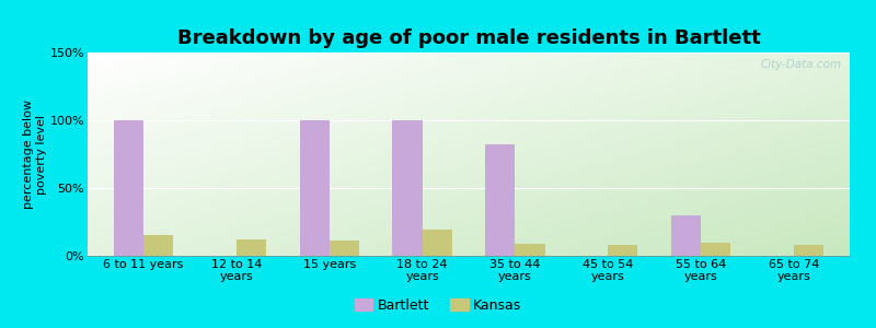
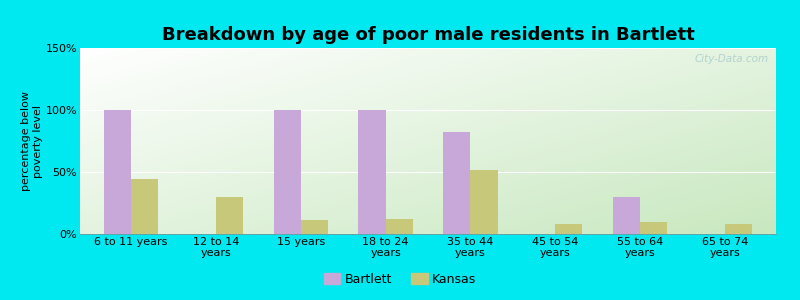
Kansas/6 to 11 years: 15% -> 44%
Kansas/12 to 14 years: 12% -> 30%
Kansas/18 to 24 years: 19% -> 12%
Kansas/35 to 44 years: 9% -> 52%
